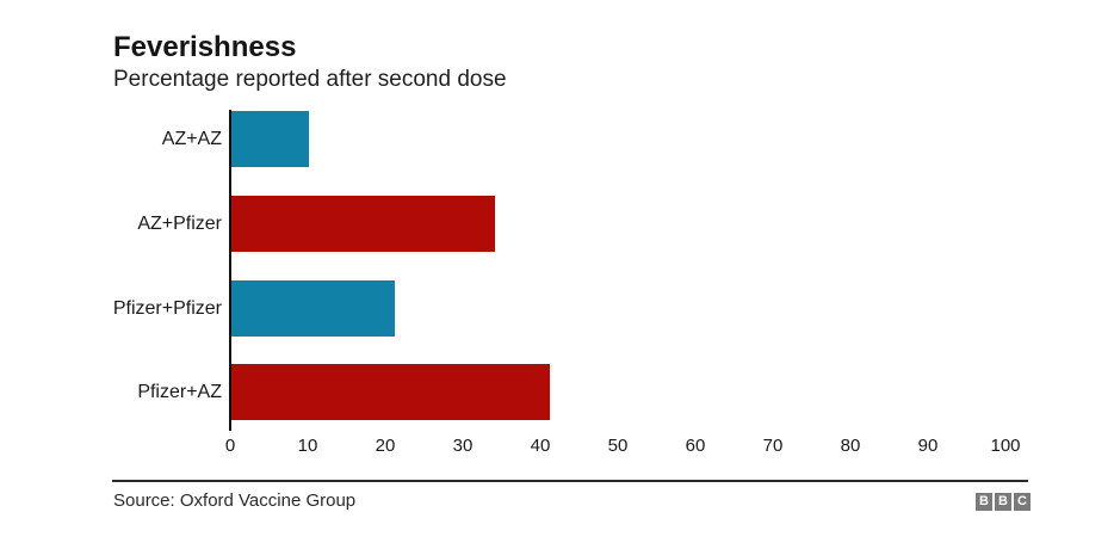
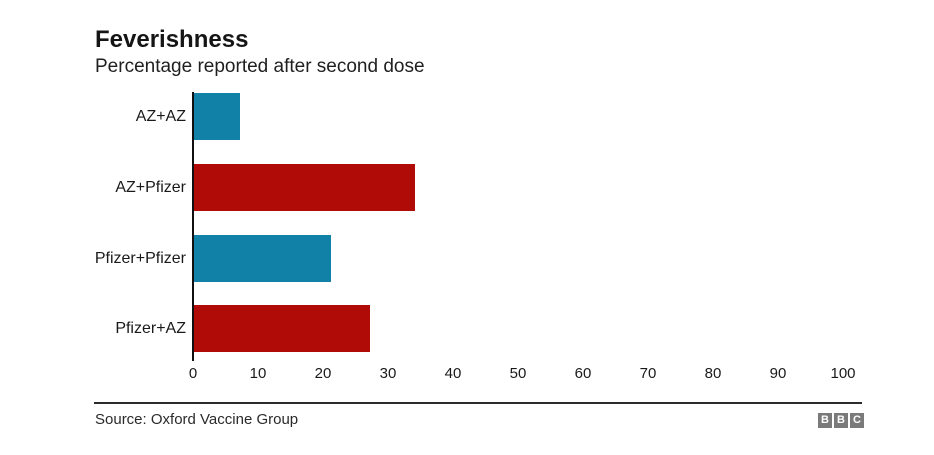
AZ+AZ: 10 -> 7
Pfizer+AZ: 41 -> 27
